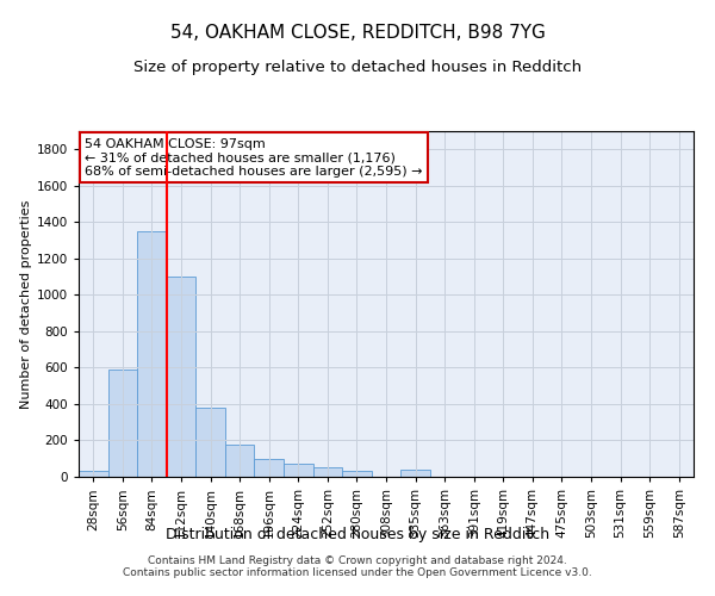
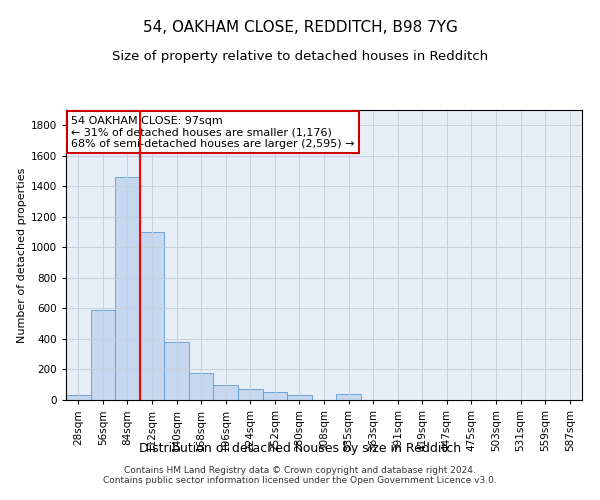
84sqm: 1350 -> 1460
